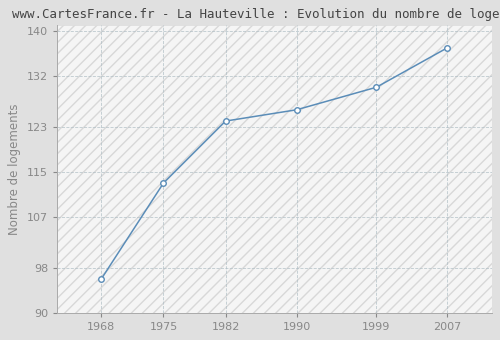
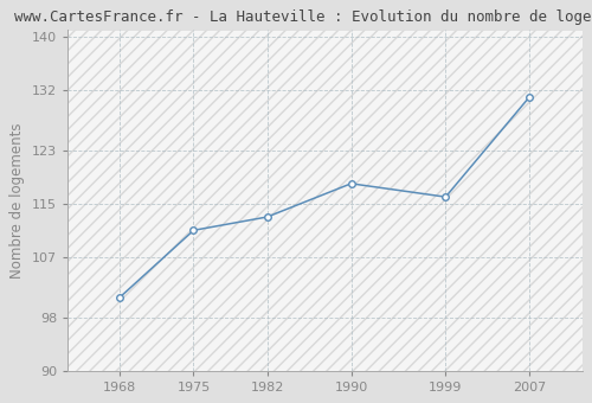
1968: 96 -> 101
1975: 113 -> 111
1982: 124 -> 113
1990: 126 -> 118
1999: 130 -> 116
2007: 137 -> 131
